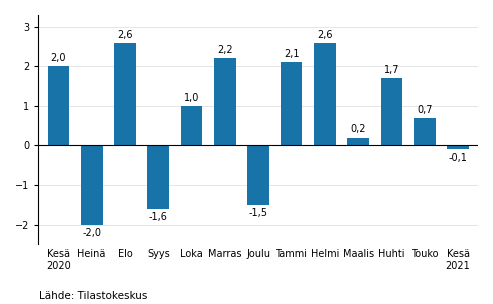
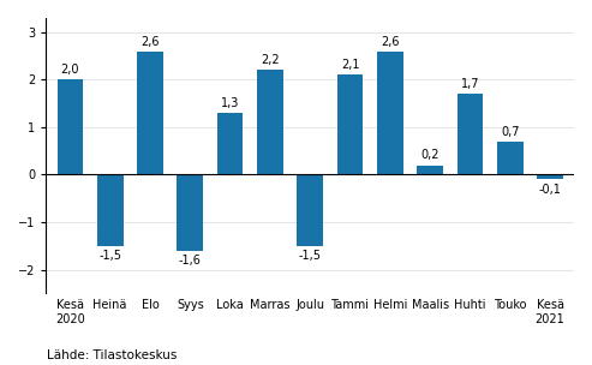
Heinä: -2,0 -> -1,5
Loka: 1,0 -> 1,3
